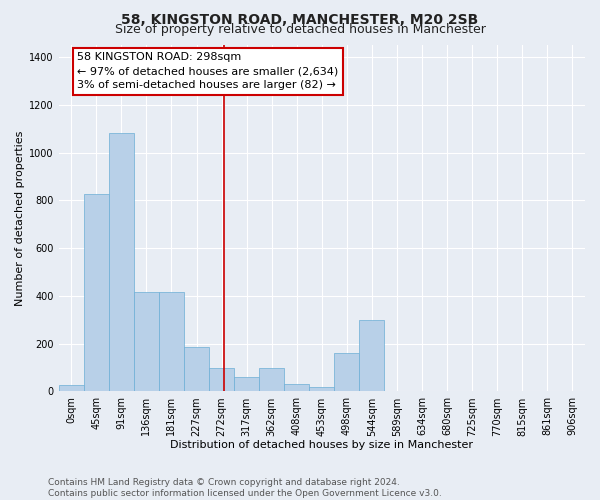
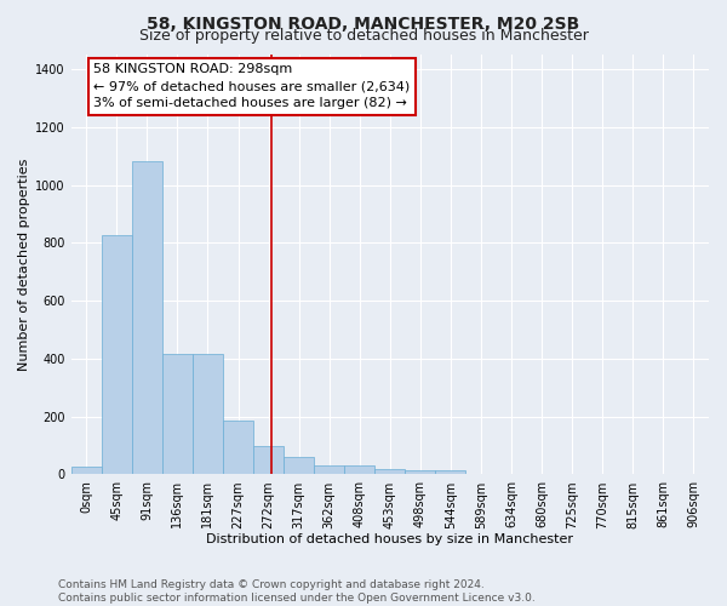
362sqm: 100 -> 32
498sqm: 160 -> 15
544sqm: 300 -> 13
